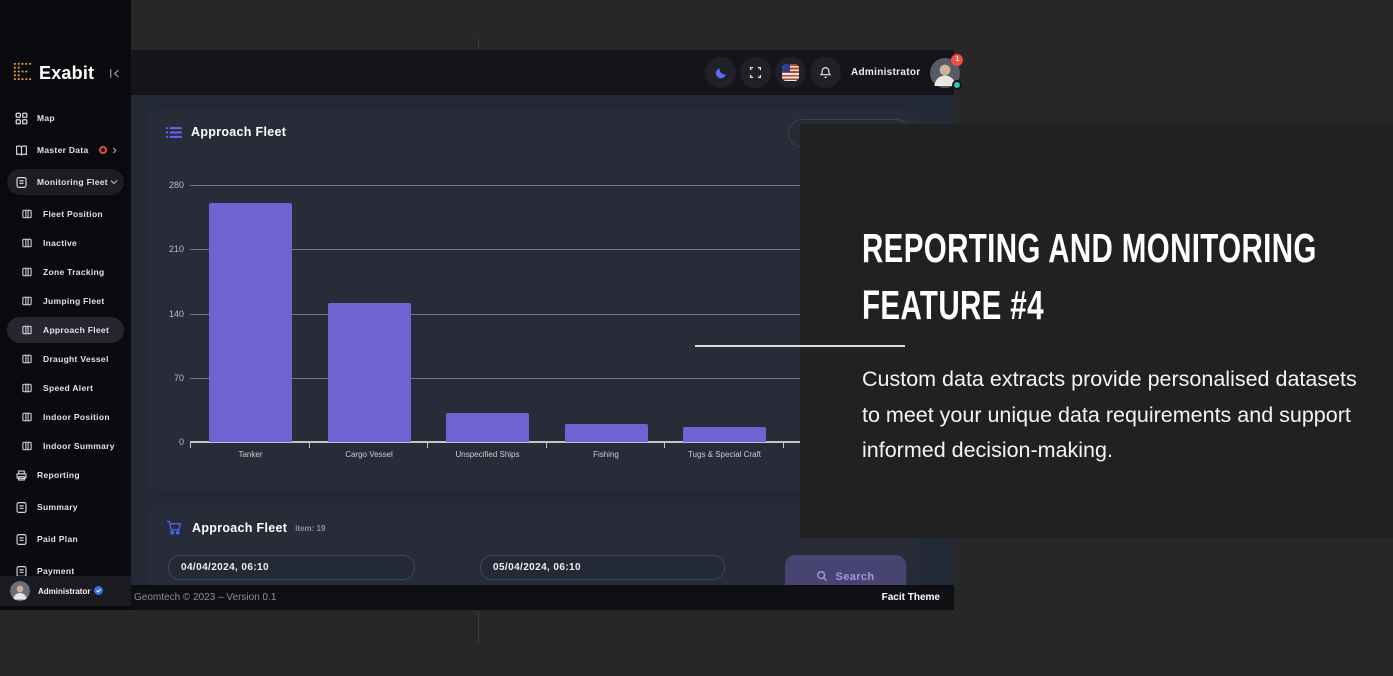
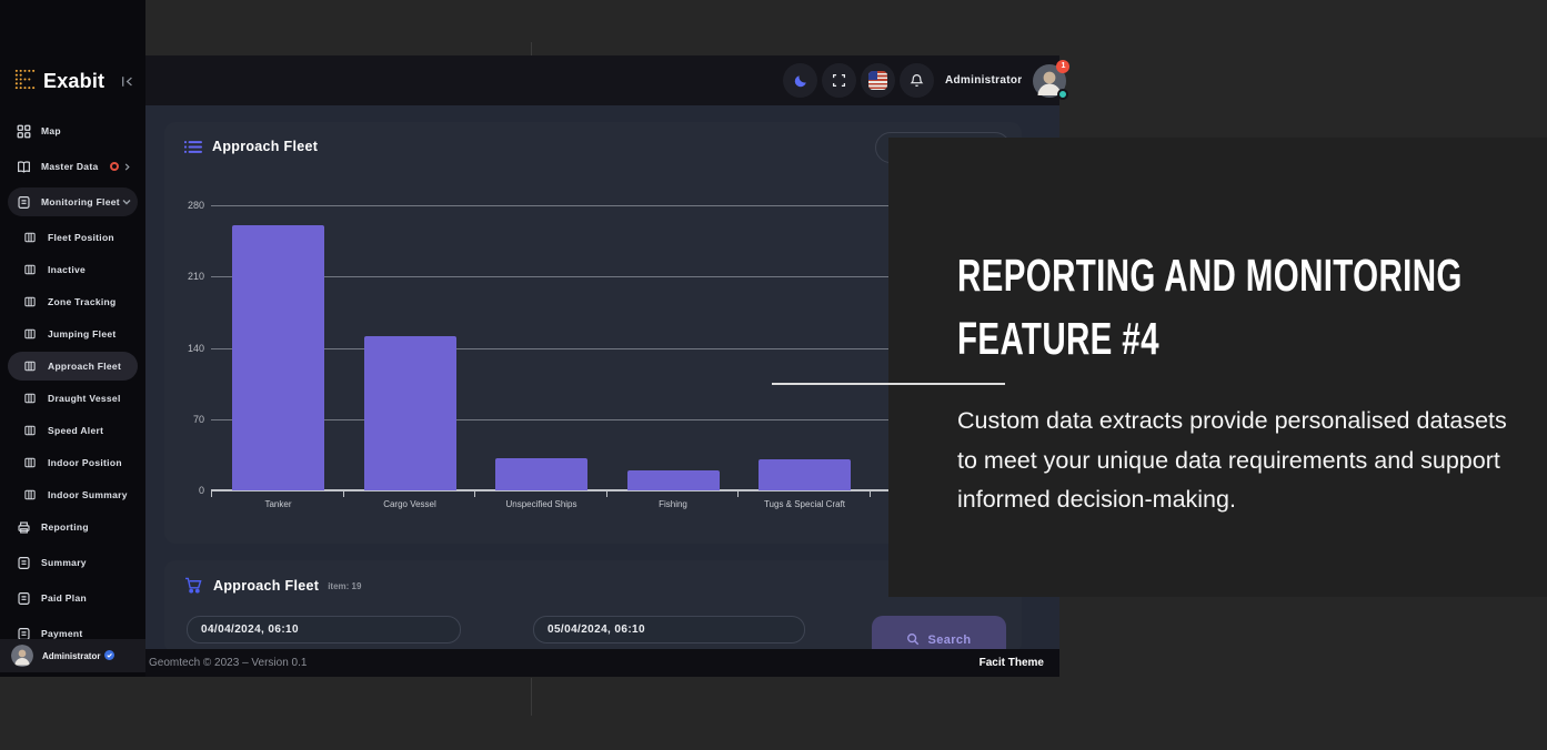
Tugs & Special Craft: 20 -> 30
